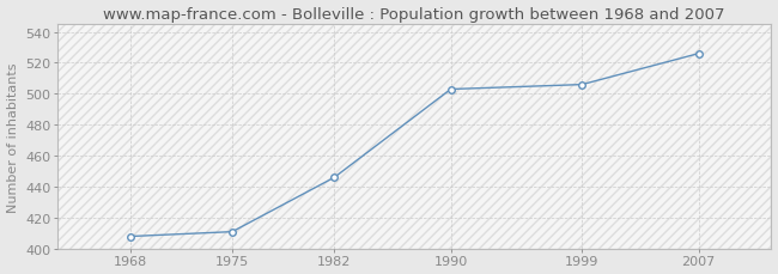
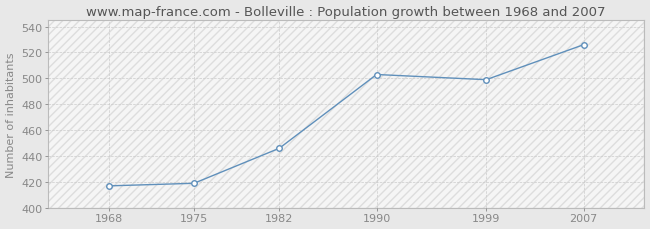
1968: 408 -> 417
1975: 411 -> 419
1999: 506 -> 499
